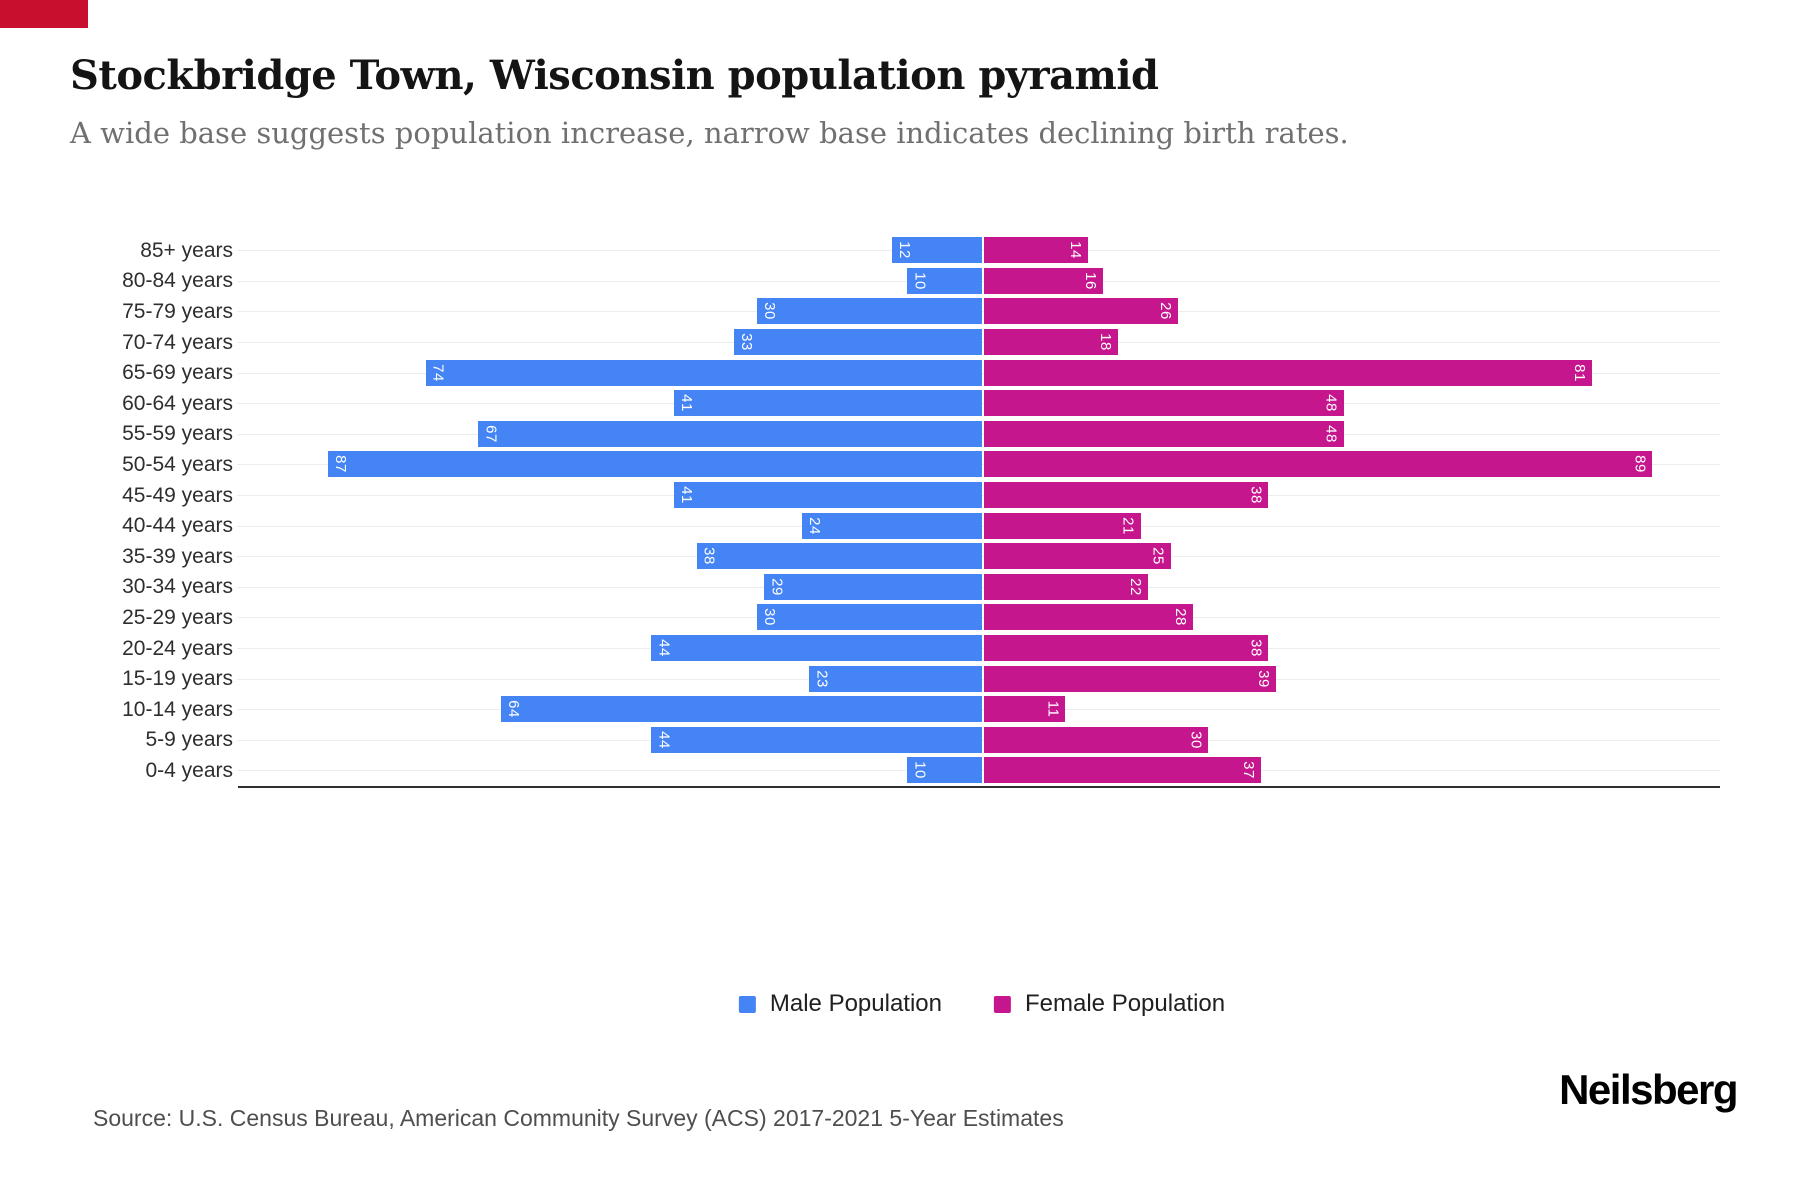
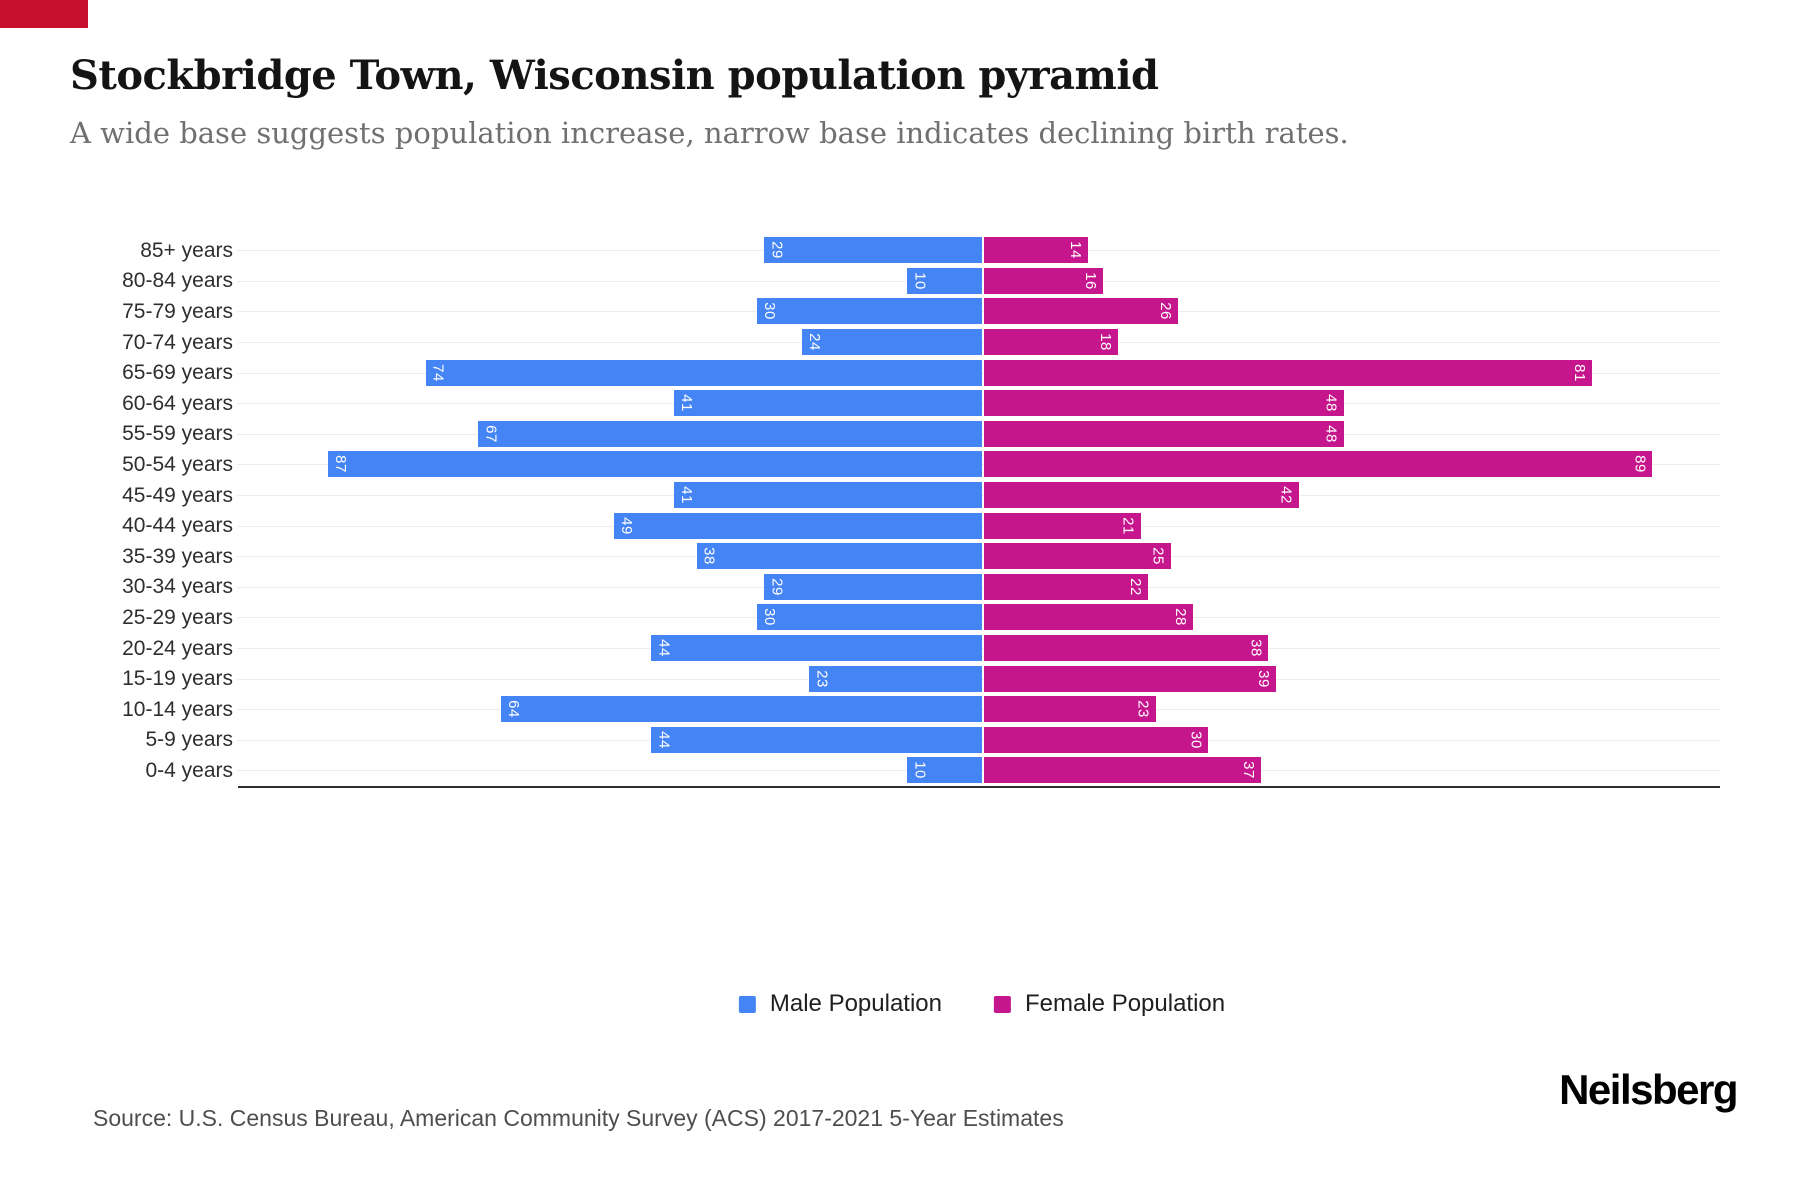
Male Population/85+ years: 12 -> 29
Male Population/70-74 years: 33 -> 24
Female Population/45-49 years: 38 -> 42
Male Population/40-44 years: 24 -> 49
Female Population/10-14 years: 11 -> 23
